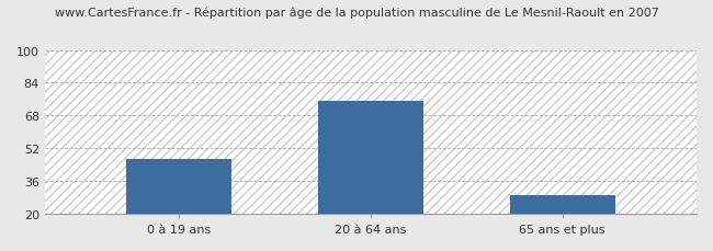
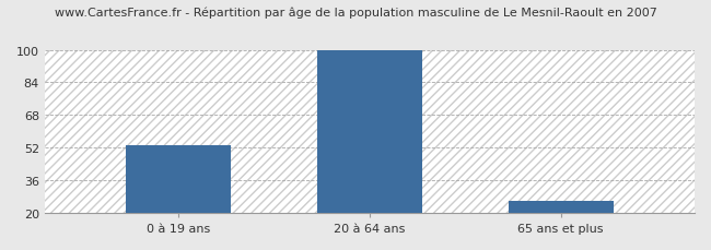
0 à 19 ans: 47 -> 53
20 à 64 ans: 75 -> 100
65 ans et plus: 29 -> 26
